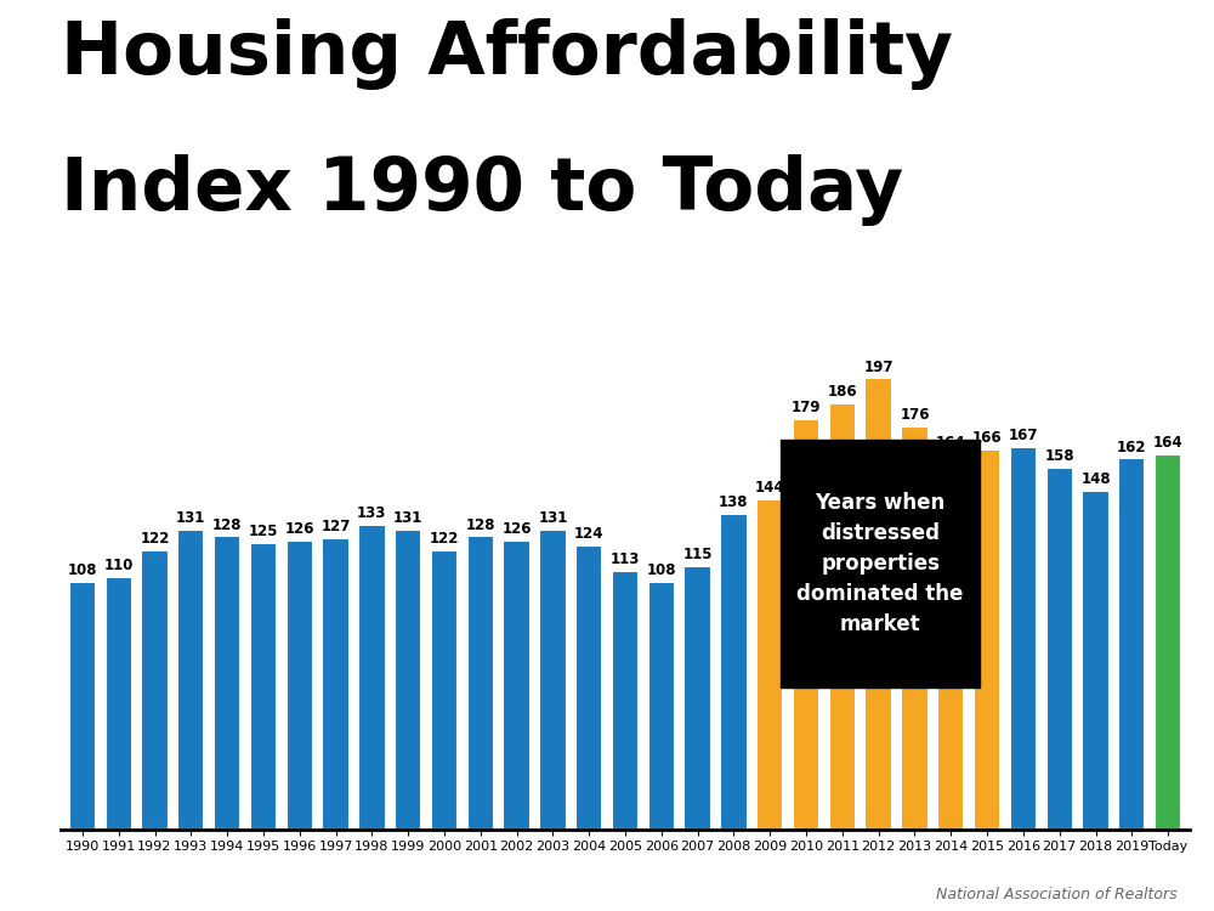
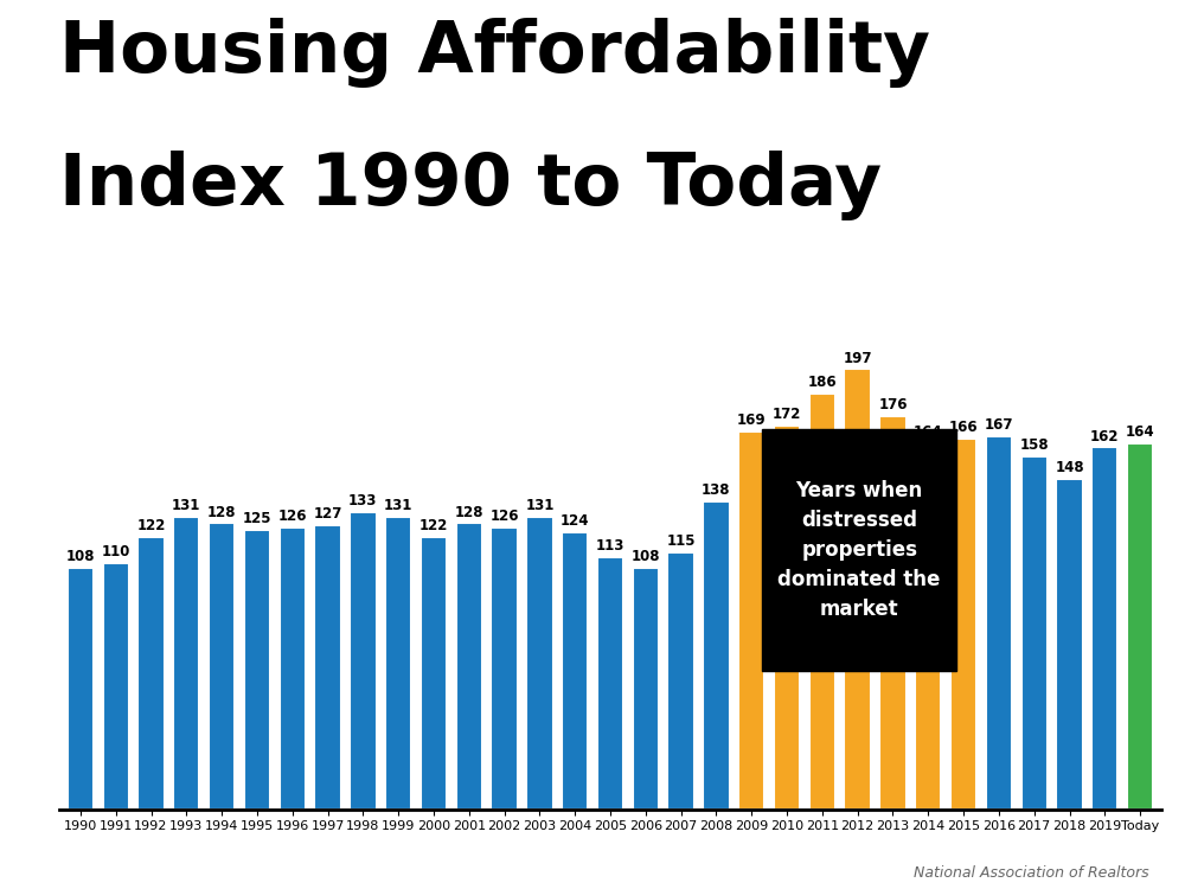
2009: 144 -> 169
2010: 179 -> 172
